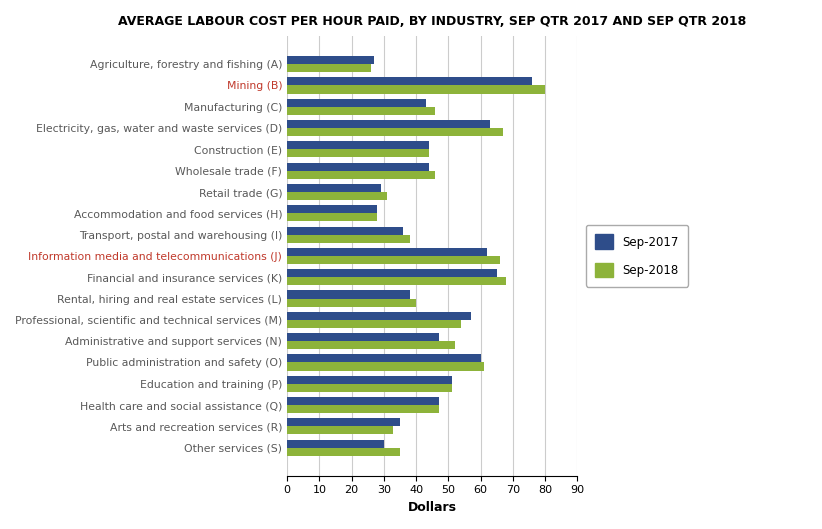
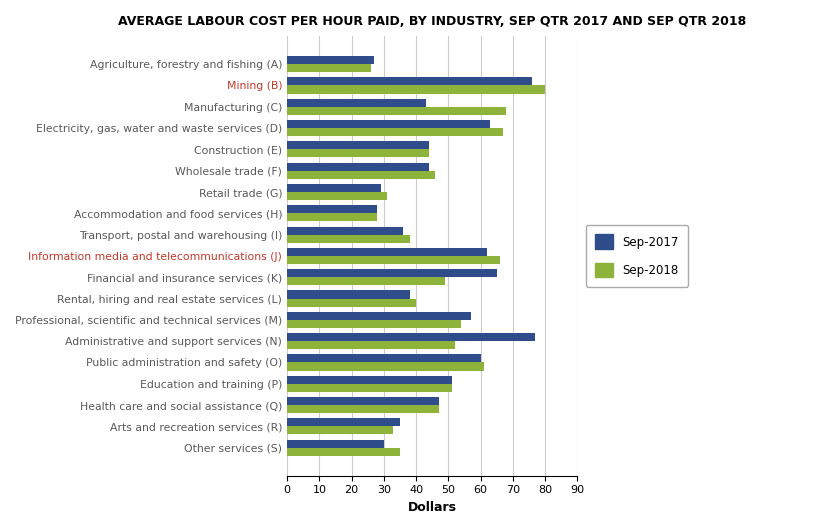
Sep-2018/Manufacturing (C): 46 -> 68
Sep-2018/Financial and insurance services (K): 68 -> 49
Sep-2017/Administrative and support services (N): 47 -> 77
